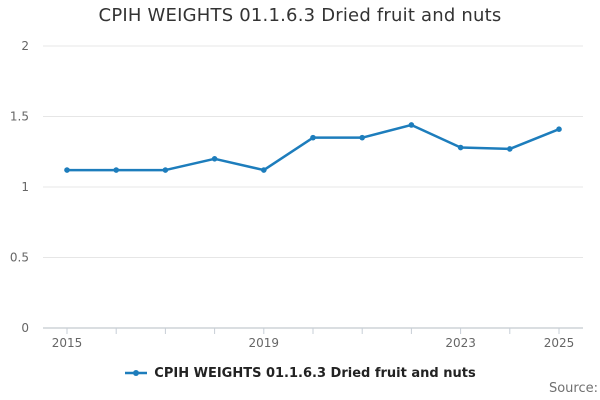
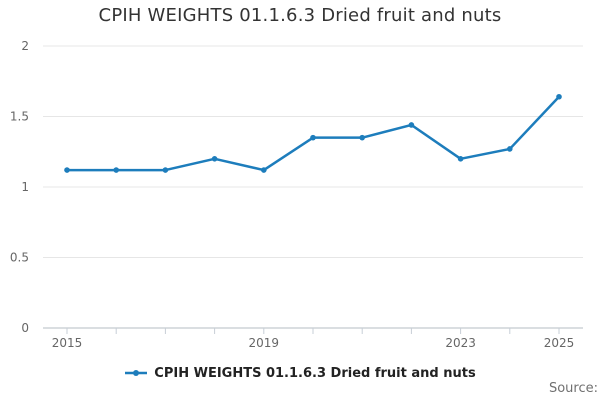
2023: 1.28 -> 1.20
2025: 1.41 -> 1.64
